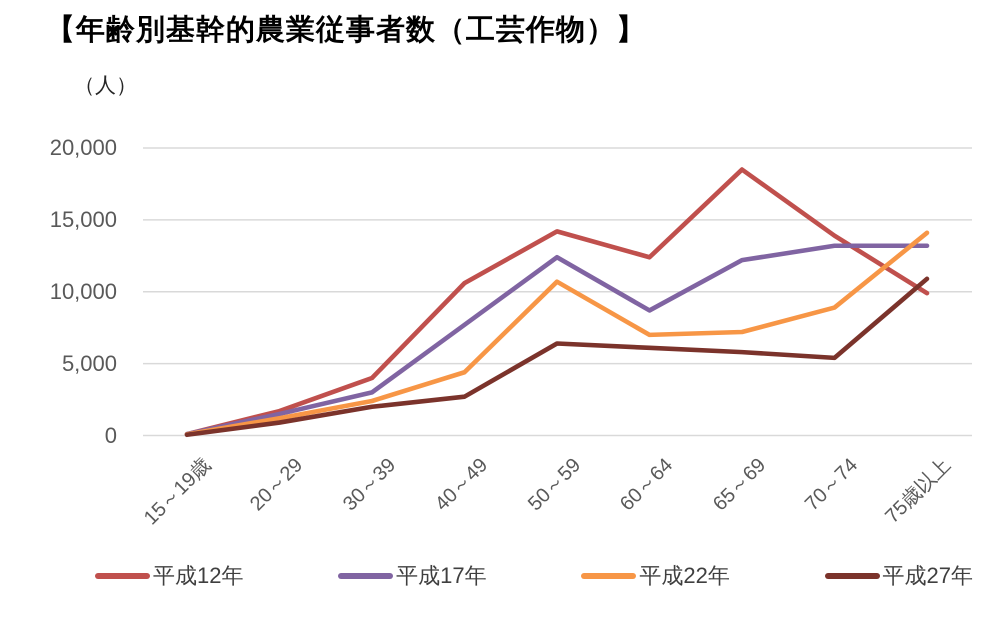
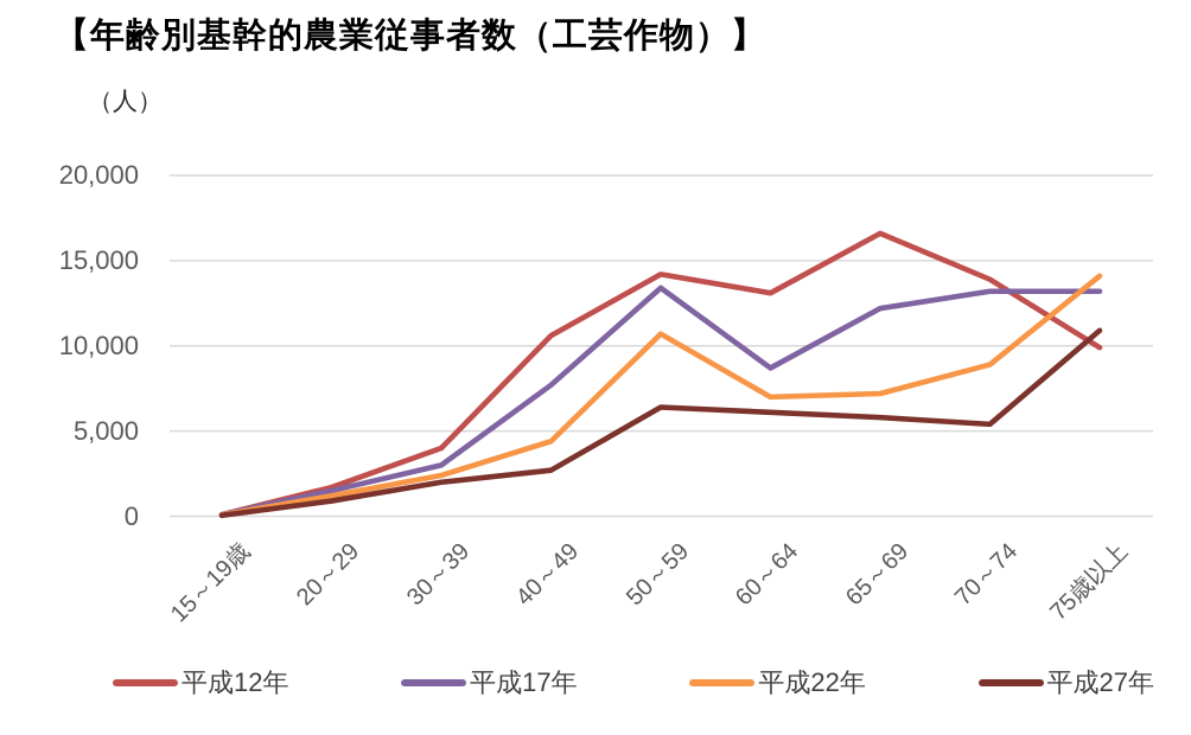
平成17年/50～59: 12400 -> 13400
平成12年/60～64: 12400 -> 13100
平成12年/65～69: 18500 -> 16600
